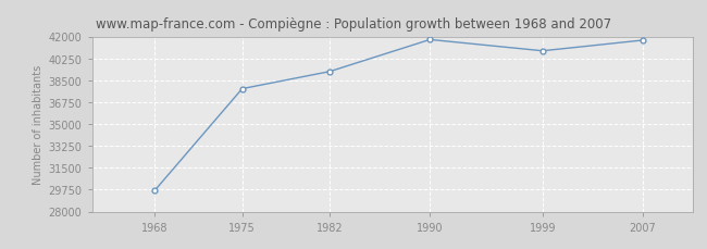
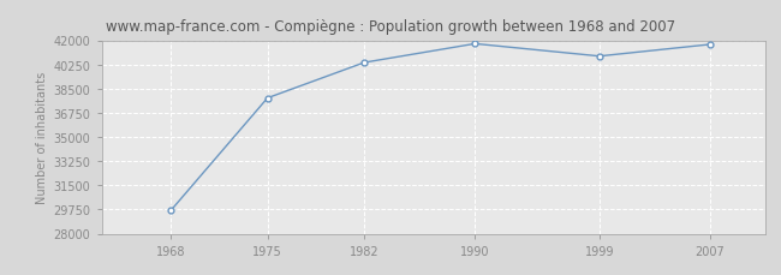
1982: 39200 -> 40400
